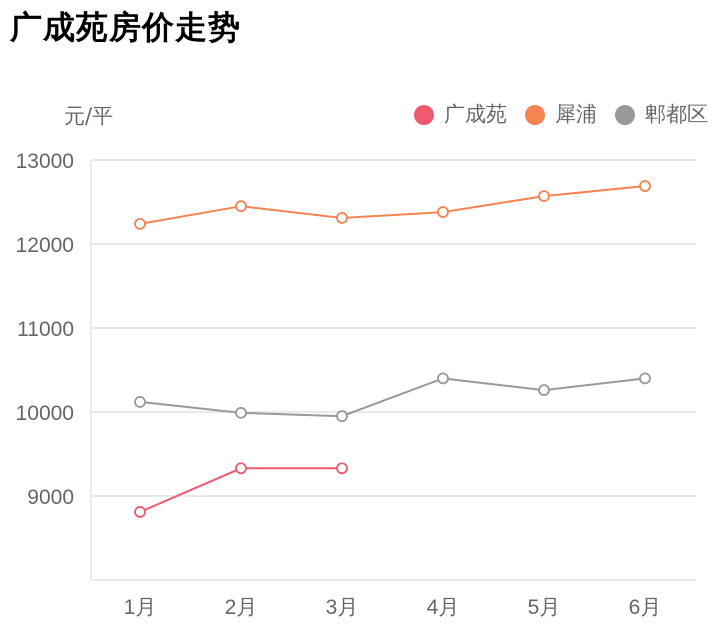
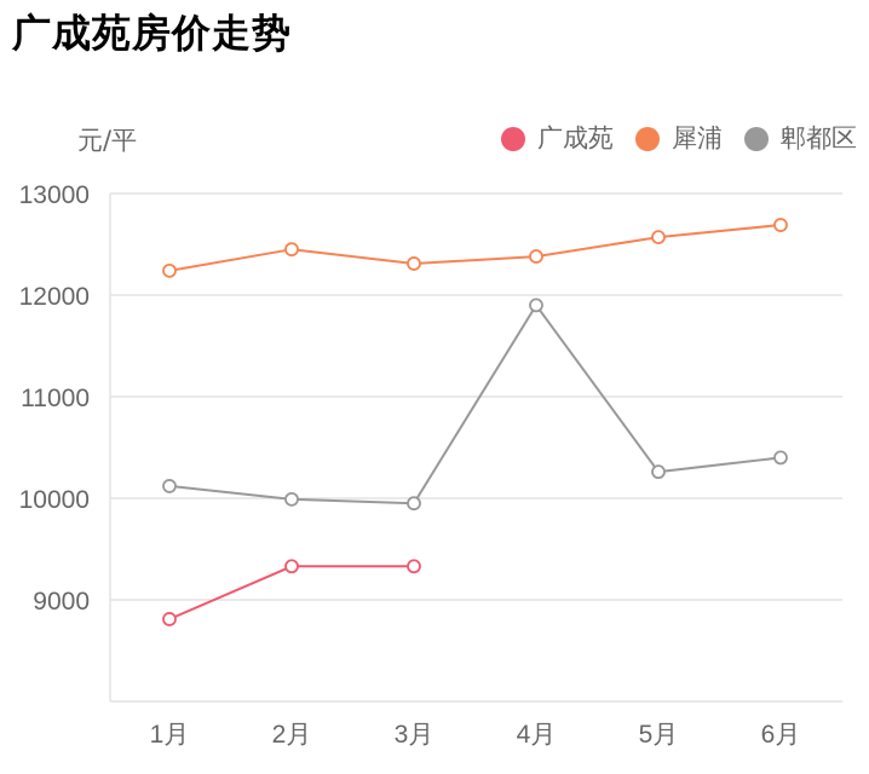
郫都区/4月: 10400 -> 11900
